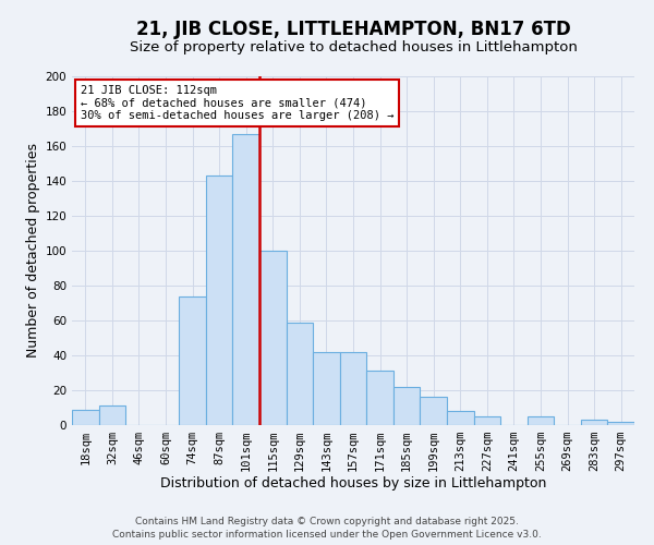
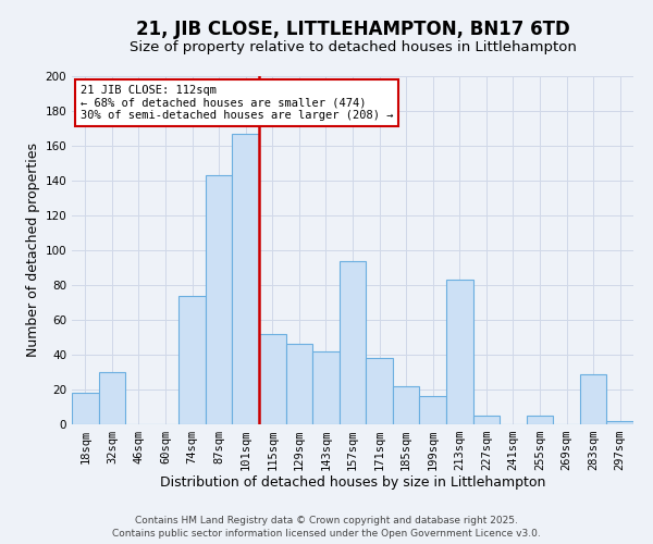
18sqm: 9 -> 18
32sqm: 11 -> 30
115sqm: 100 -> 52
129sqm: 59 -> 46
157sqm: 42 -> 94
171sqm: 31 -> 38
213sqm: 8 -> 83
283sqm: 3 -> 29
